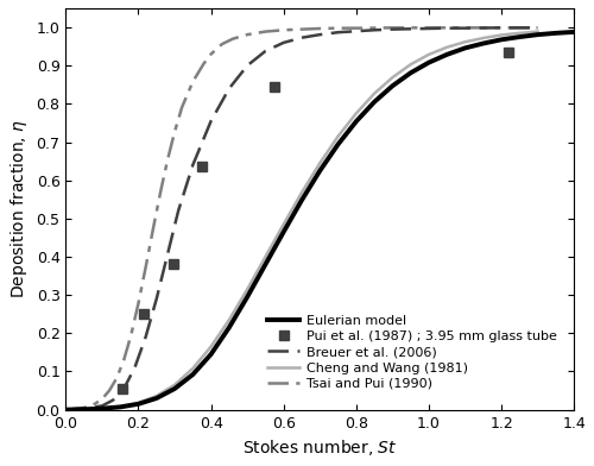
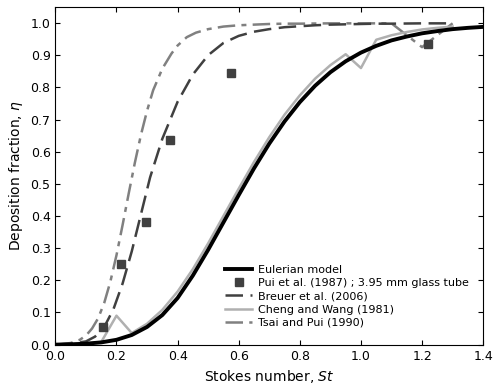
Cheng and Wang (1981)/0.2: 0.018 -> 0.090
Cheng and Wang (1981)/1.0: 0.929 -> 0.860
Tsai and Pui (1990)/1.2: 0.999 -> 0.925
